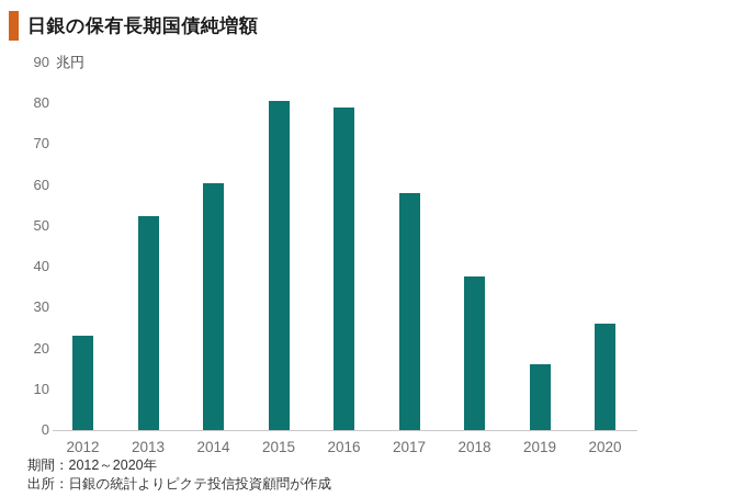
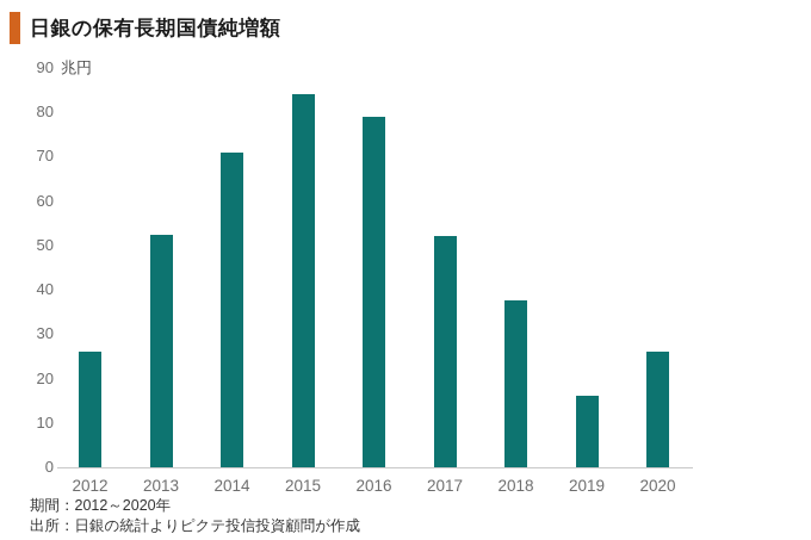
2012: 23 -> 26
2014: 60 -> 71
2015: 80 -> 84
2017: 58 -> 52
